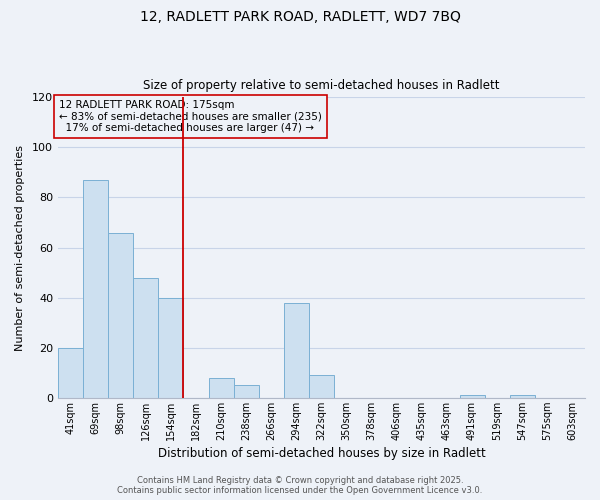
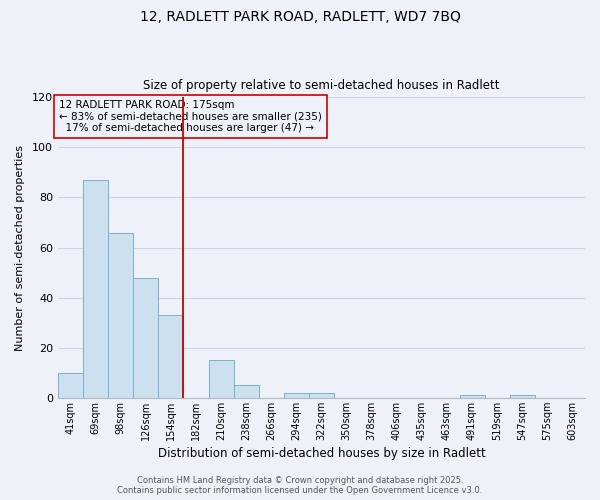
41sqm: 20 -> 10
154sqm: 40 -> 33
210sqm: 8 -> 15
294sqm: 38 -> 2
322sqm: 9 -> 2
